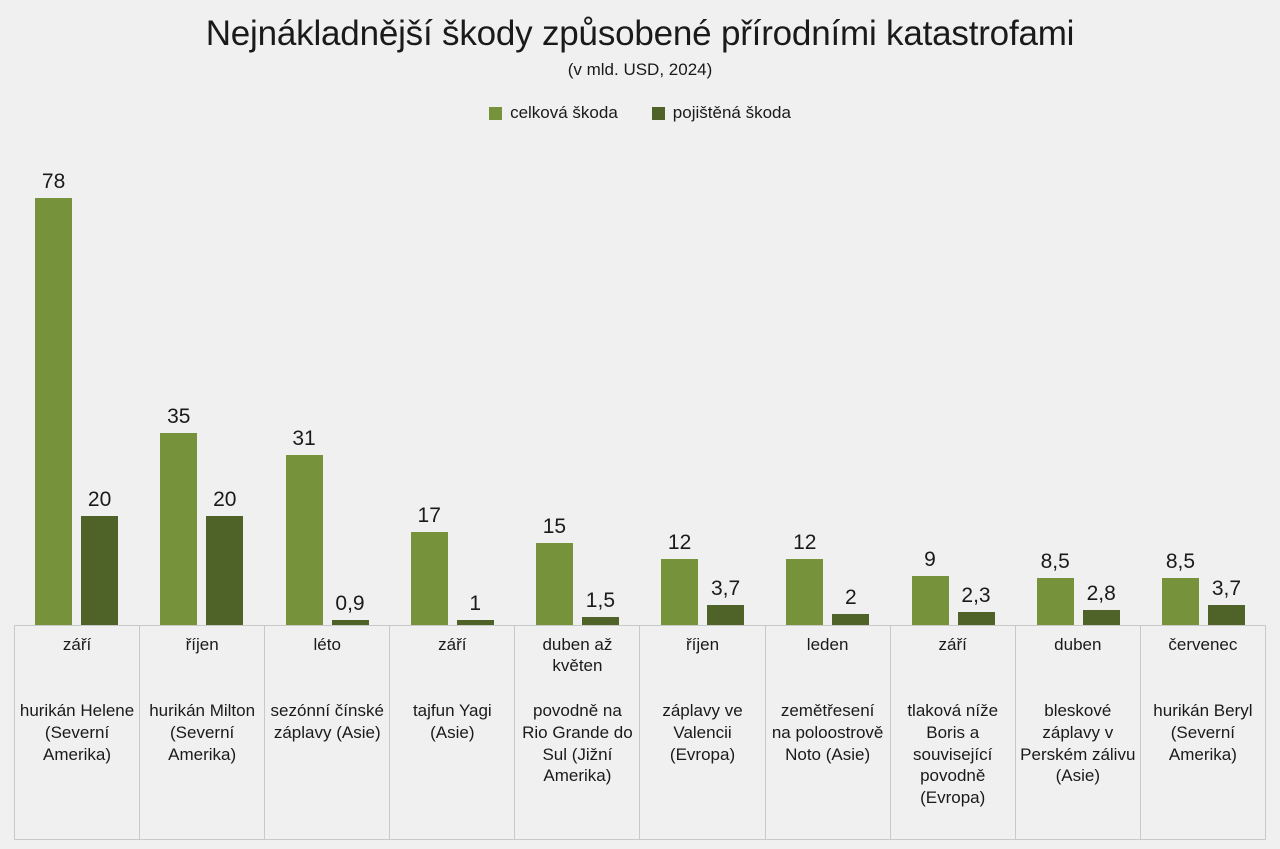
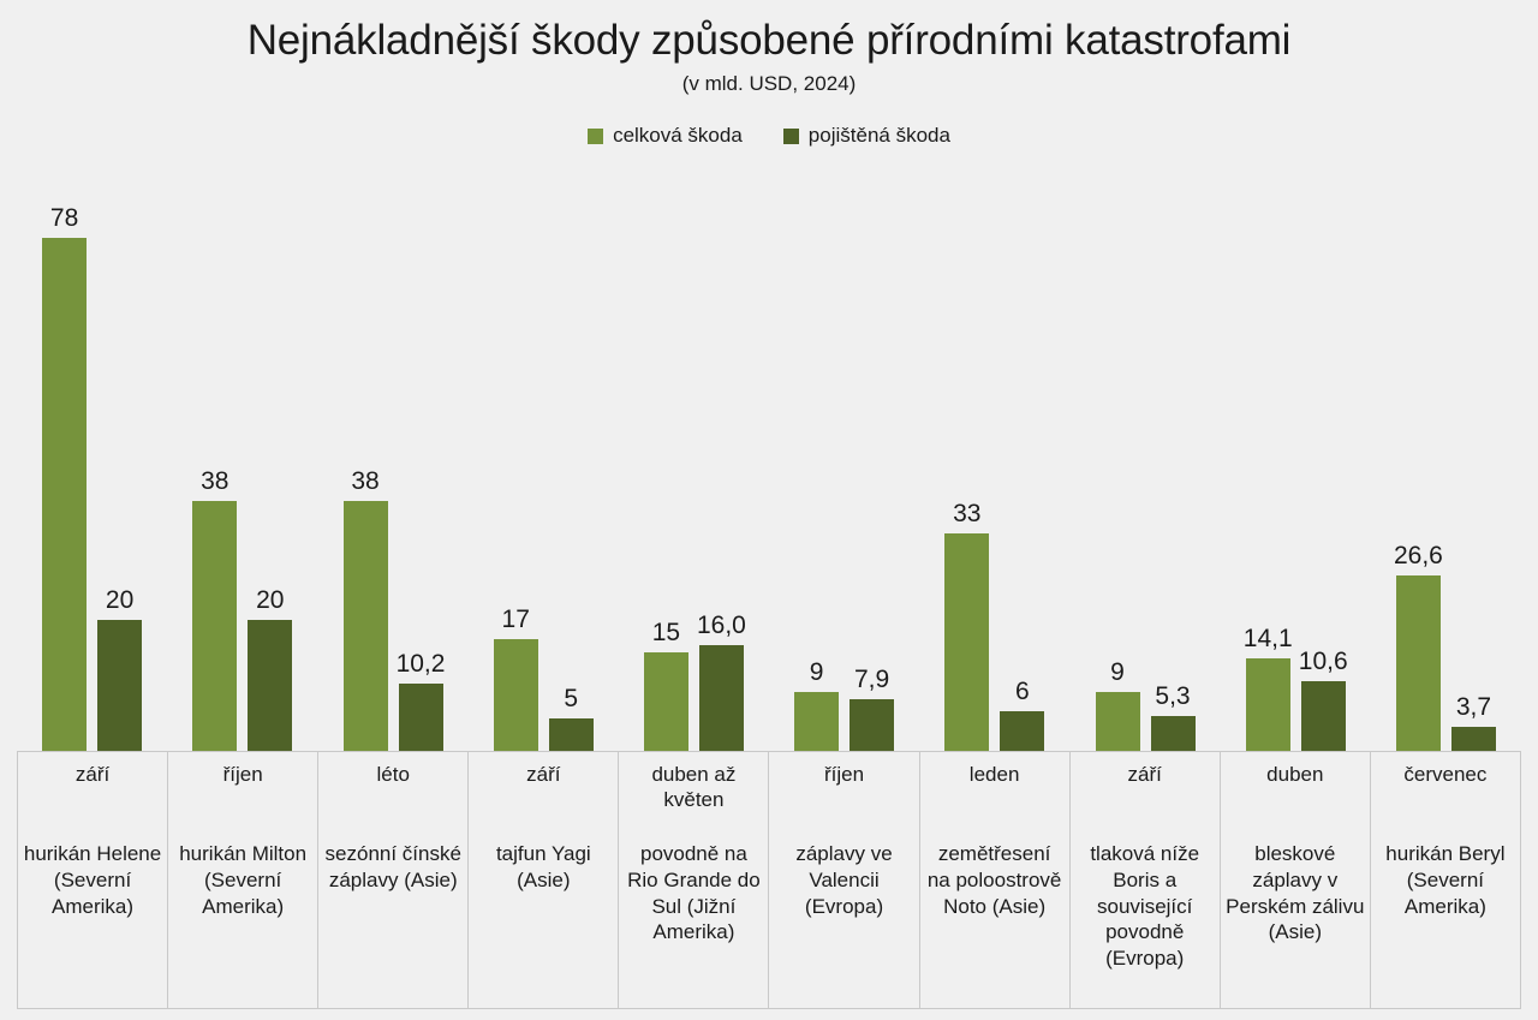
celková škoda/hurikán Milton (Severní Amerika): 35 -> 38
celková škoda/sezónní čínské záplavy (Asie): 31 -> 38
pojištěná škoda/sezónní čínské záplavy (Asie): 0,9 -> 10,2
pojištěná škoda/tajfun Yagi (Asie): 1 -> 5
pojištěná škoda/povodně na Rio Grande do Sul (Jižní Amerika): 1,5 -> 16,0
celková škoda/záplavy ve Valencii (Evropa): 12 -> 9
pojištěná škoda/záplavy ve Valencii (Evropa): 3,7 -> 7,9
celková škoda/zemětřesení na poloostrově Noto (Asie): 12 -> 33
pojištěná škoda/zemětřesení na poloostrově Noto (Asie): 2 -> 6
pojištěná škoda/tlaková níže Boris a související povodně (Evropa): 2,3 -> 5,3
celková škoda/bleskové záplavy v Perském zálivu (Asie): 8,5 -> 14,1
pojištěná škoda/bleskové záplavy v Perském zálivu (Asie): 2,8 -> 10,6
celková škoda/hurikán Beryl (Severní Amerika): 8,5 -> 26,6
